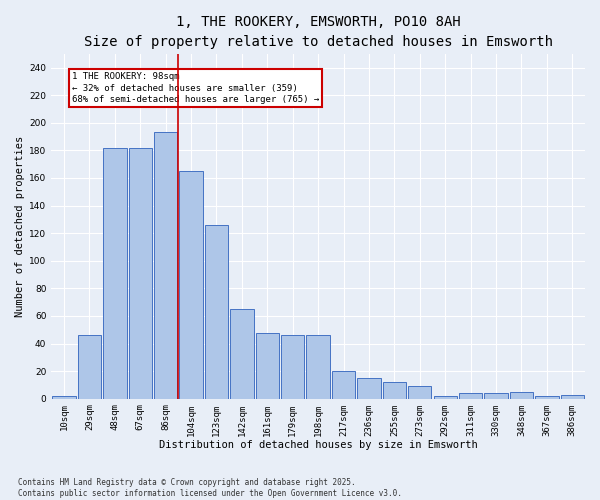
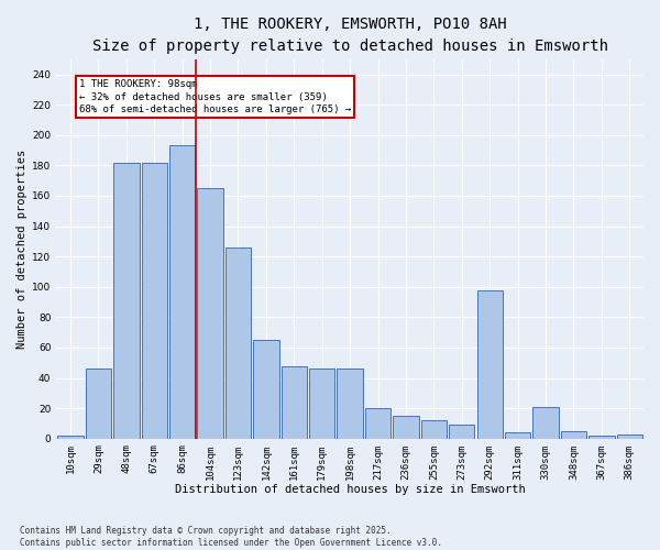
292sqm: 2 -> 98
330sqm: 4 -> 21
